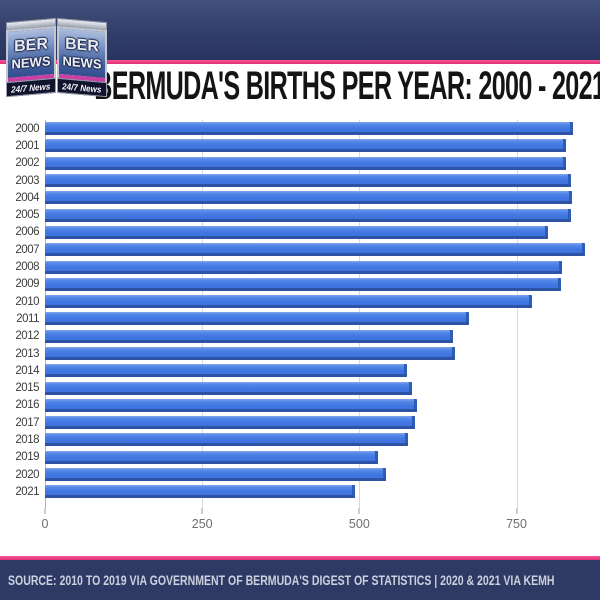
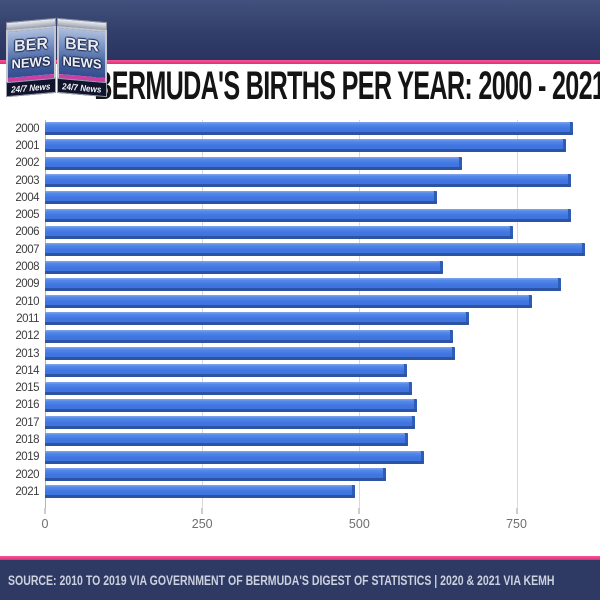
2002: 820 -> 660
2004: 830 -> 620
2006: 800 -> 740
2008: 820 -> 630
2019: 530 -> 600
